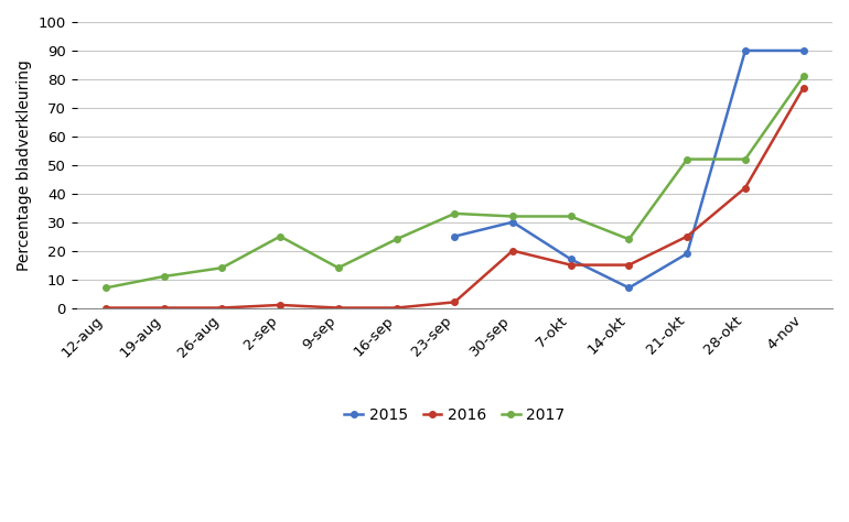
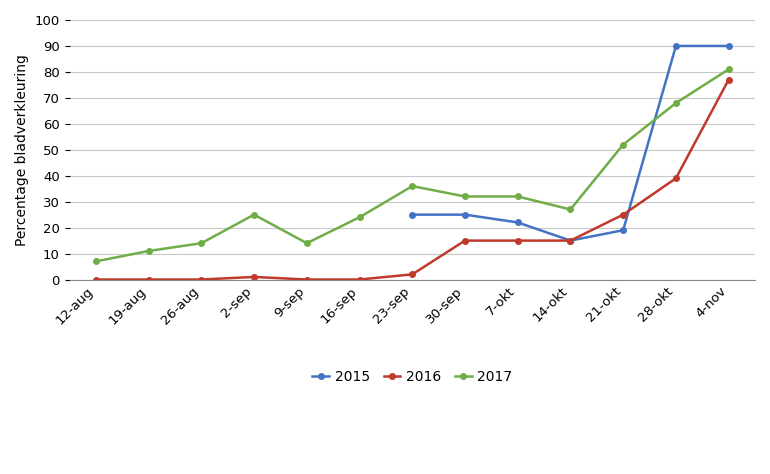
2017/23-sep: 33 -> 36
2015/30-sep: 30 -> 25
2016/30-sep: 20 -> 15
2015/7-okt: 17 -> 22
2015/14-okt: 7 -> 15
2017/14-okt: 24 -> 27
2016/28-okt: 42 -> 39
2017/28-okt: 52 -> 68
